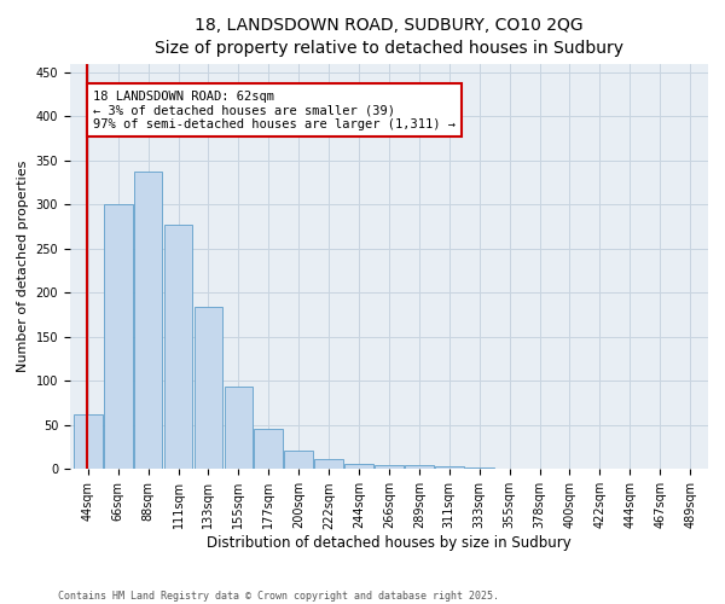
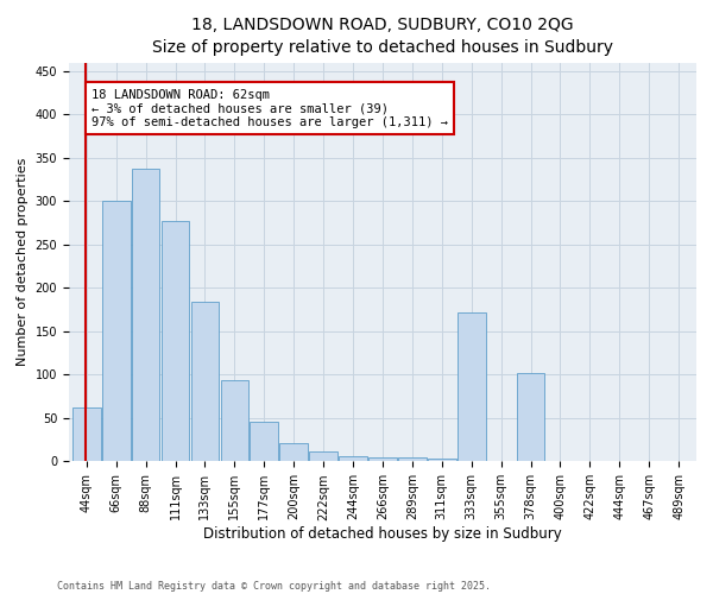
333sqm: 2 -> 172
378sqm: 1 -> 102
